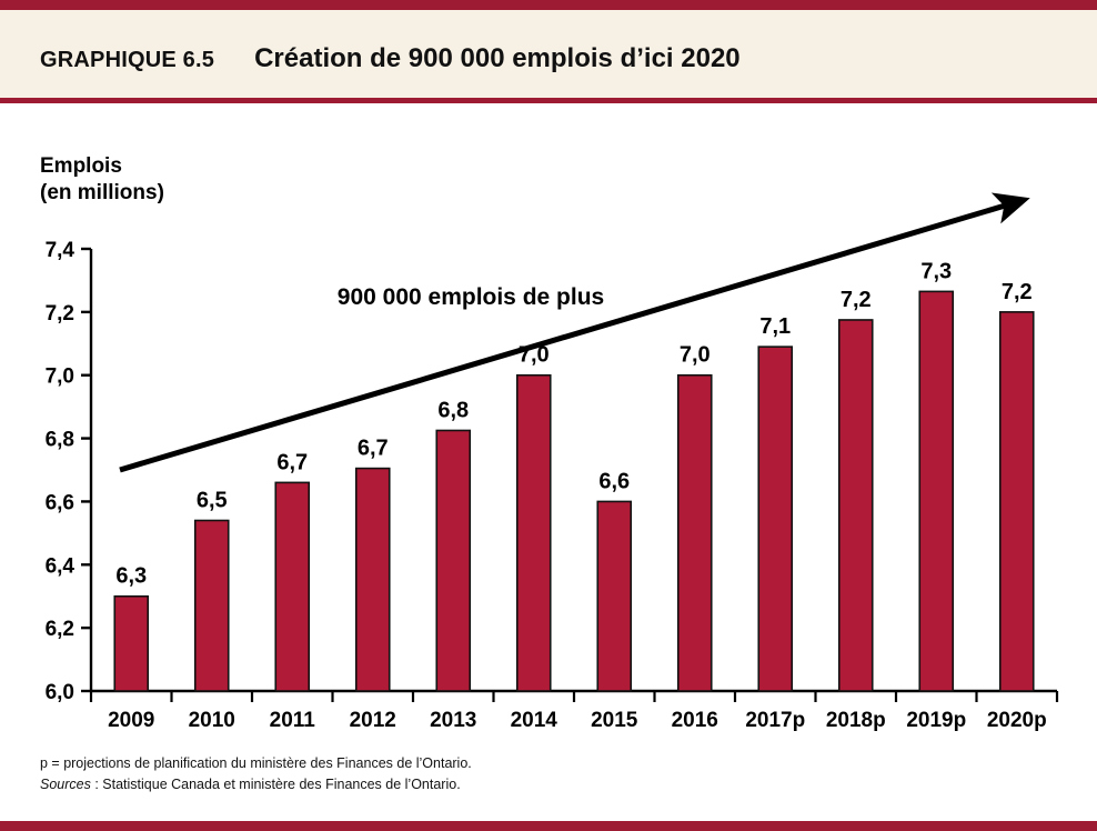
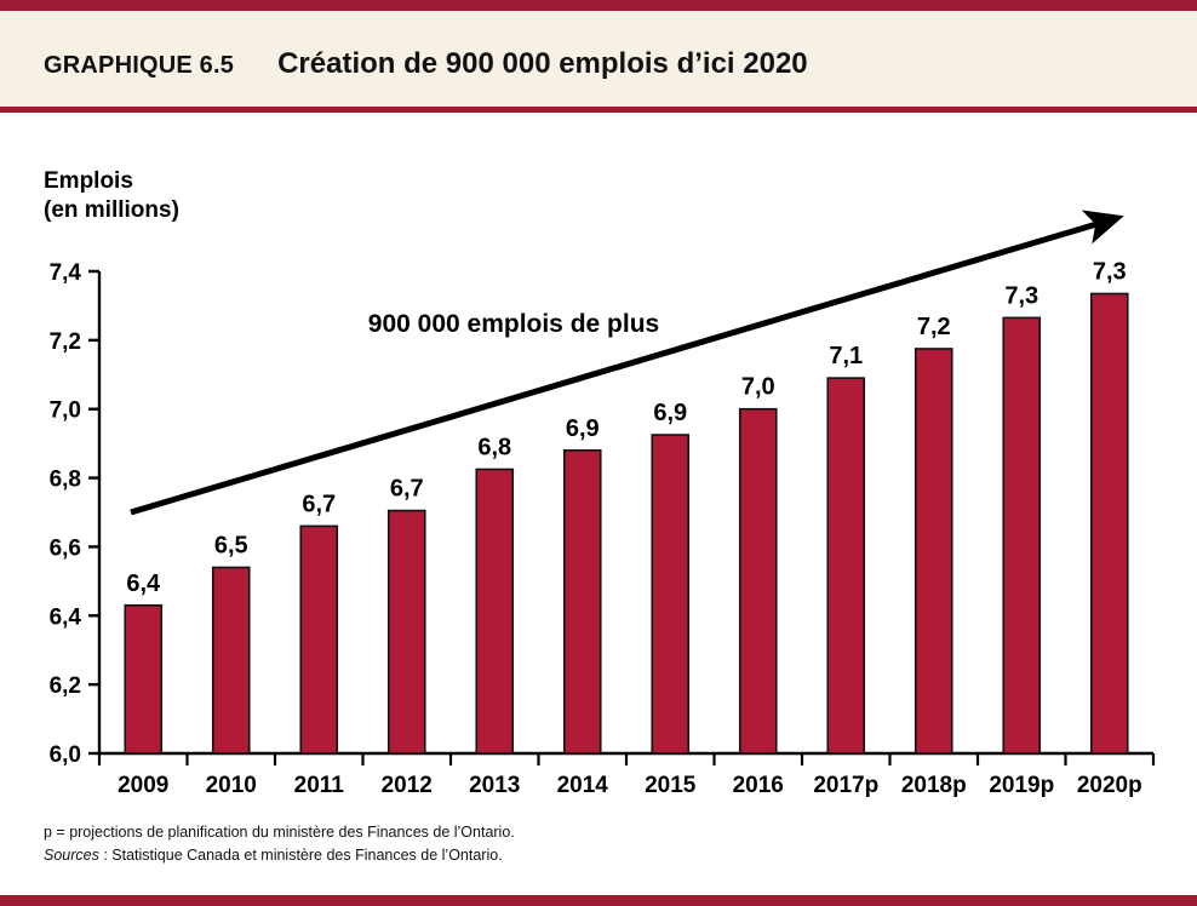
2009: 6,3 -> 6,4
2014: 7,0 -> 6,9
2015: 6,6 -> 6,9
2020p: 7,2 -> 7,3
